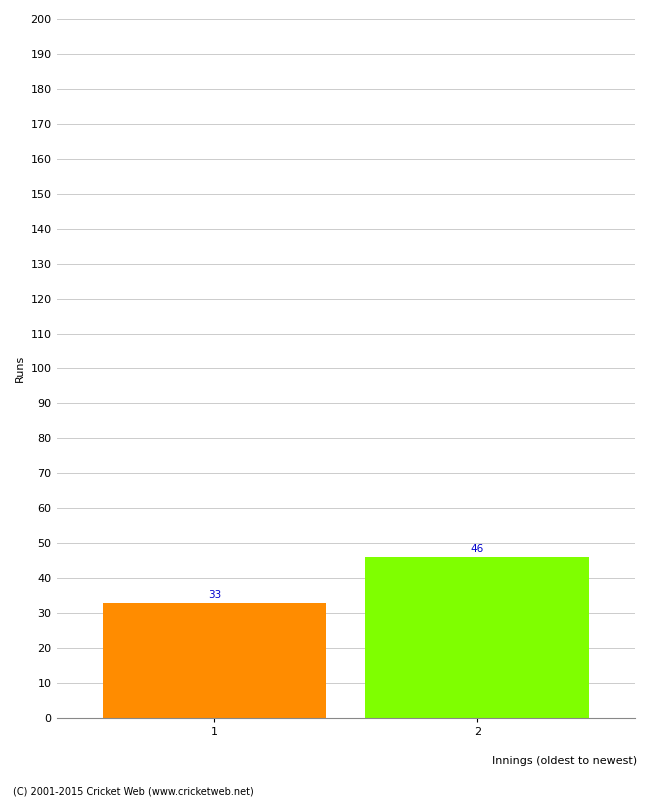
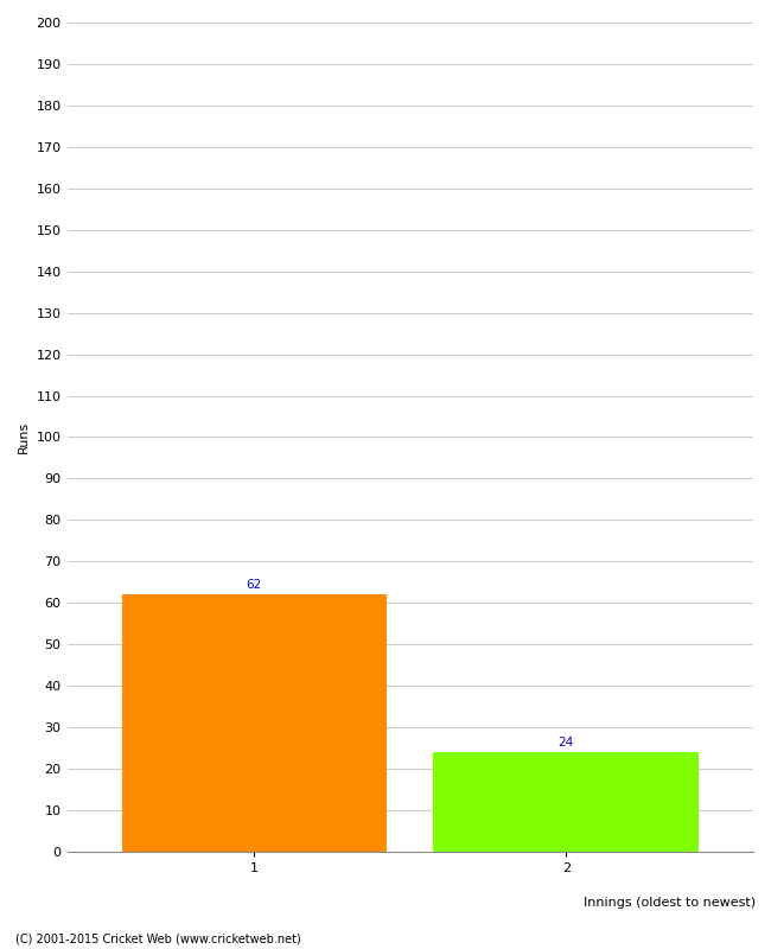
1: 33 -> 62
2: 46 -> 24
